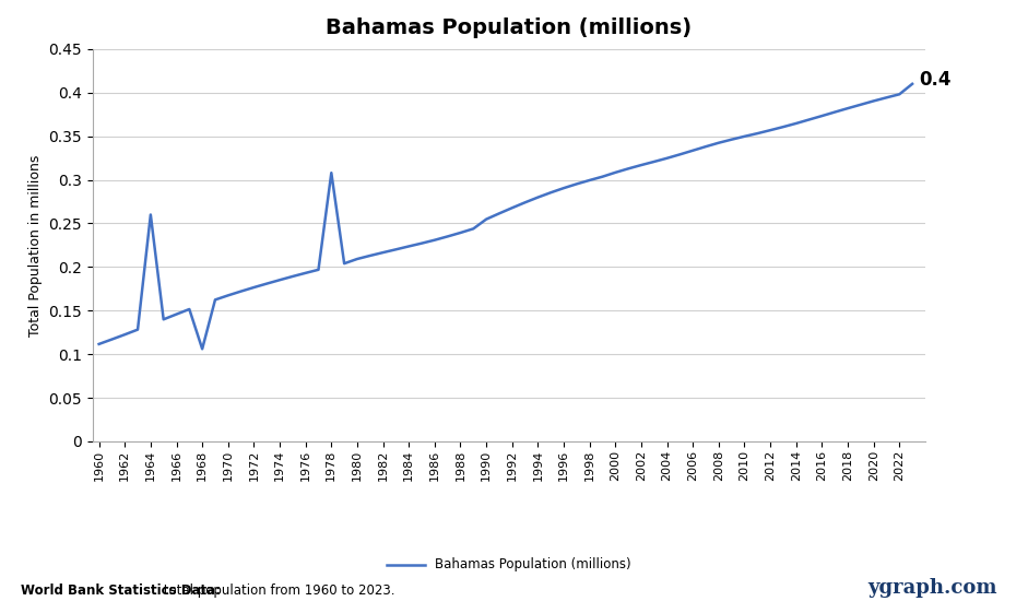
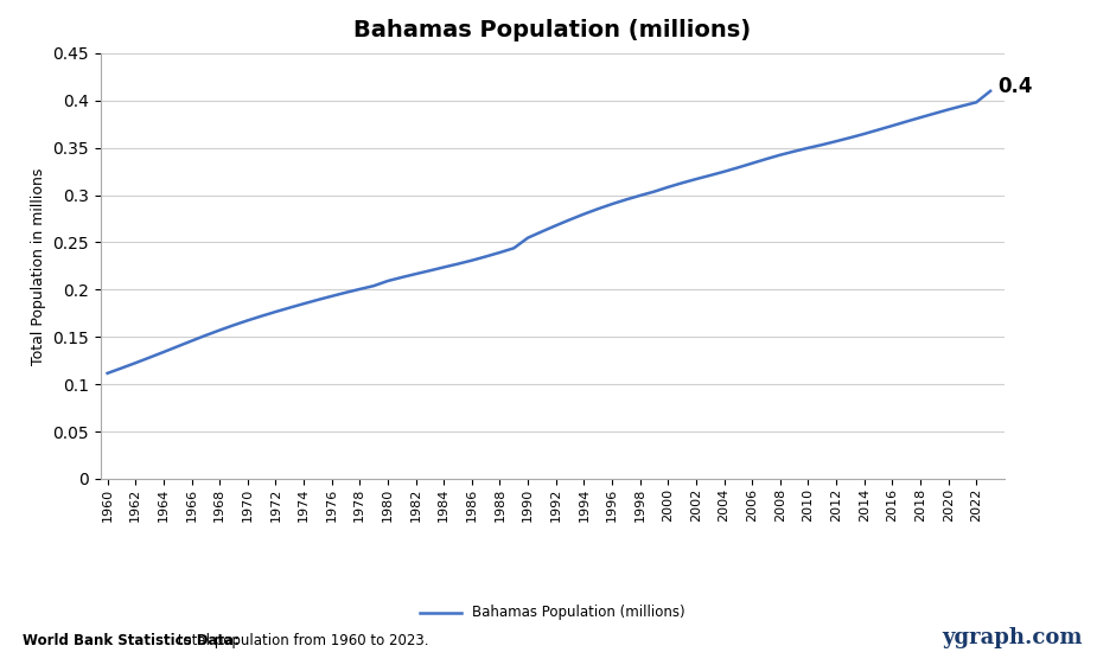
1964: 0.260 -> 0.134
1968: 0.106 -> 0.157
1978: 0.308 -> 0.201
